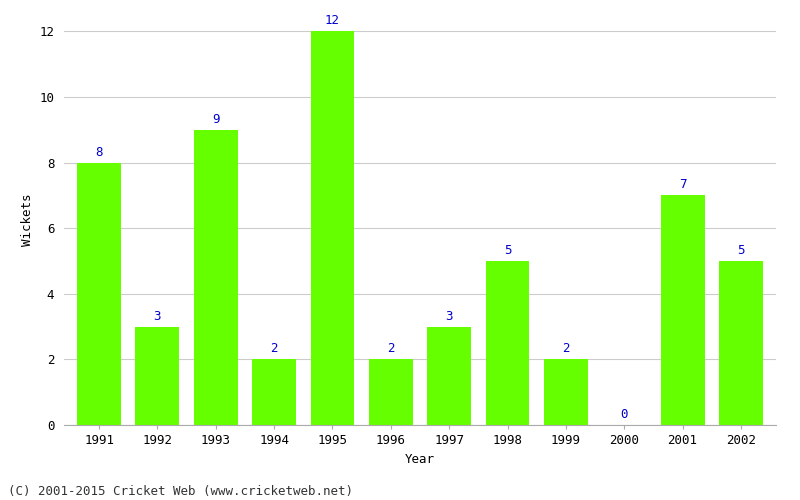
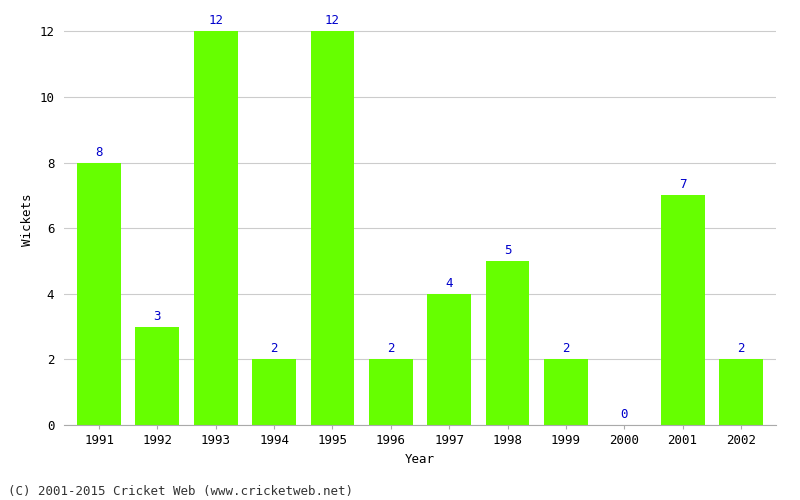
1993: 9 -> 12
1997: 3 -> 4
2002: 5 -> 2
